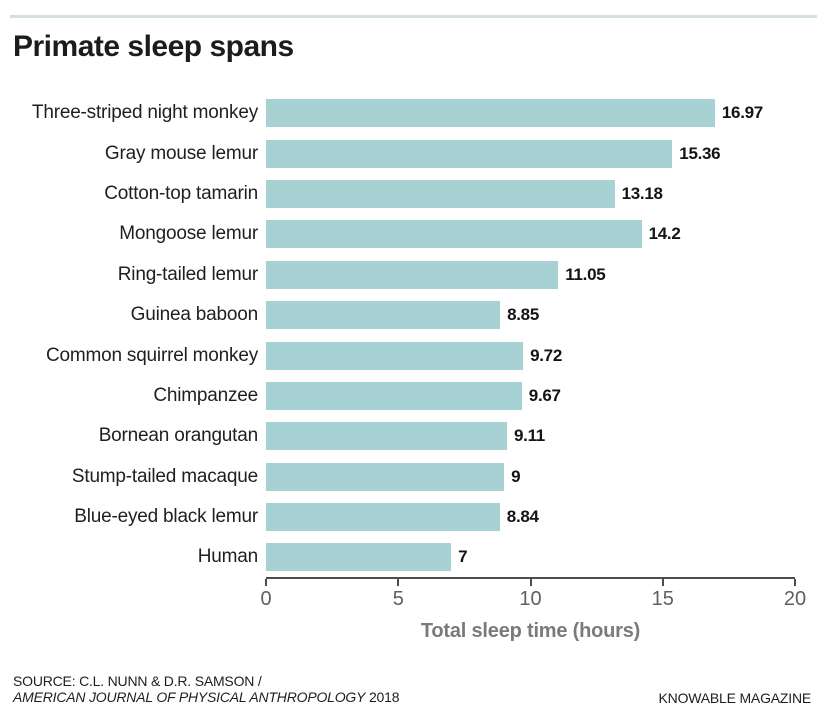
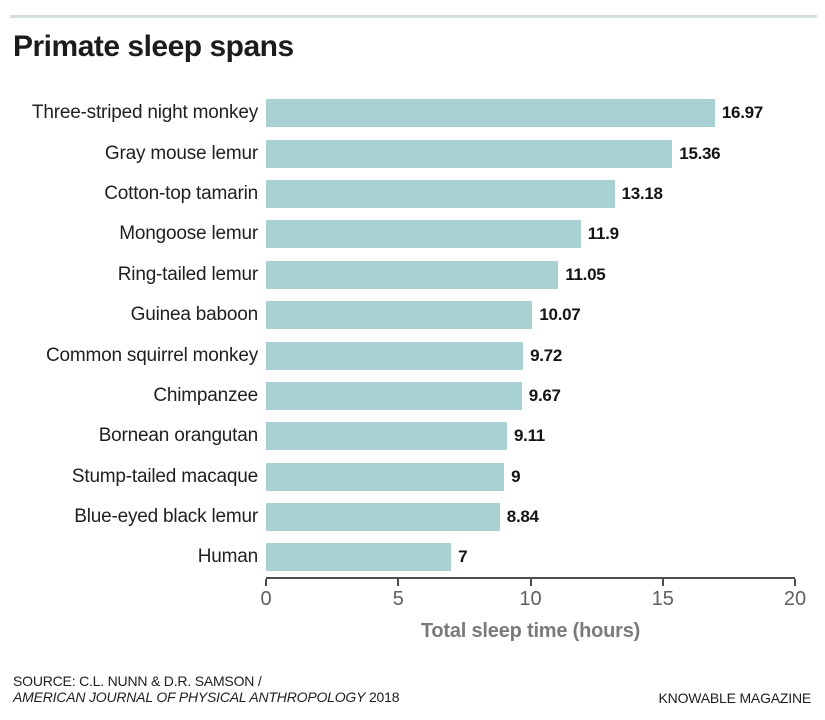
Mongoose lemur: 14.2 -> 11.9
Guinea baboon: 8.85 -> 10.07
